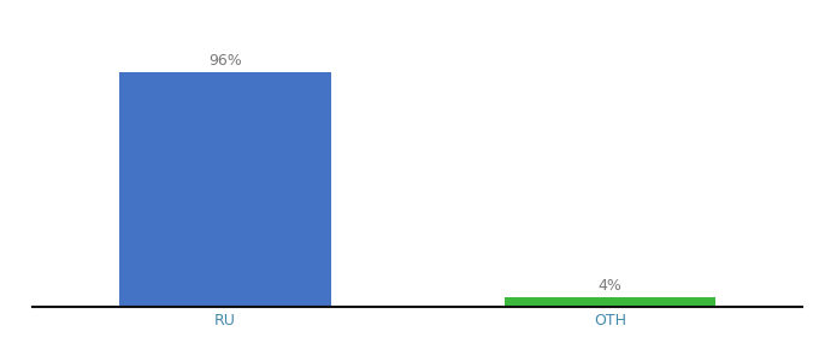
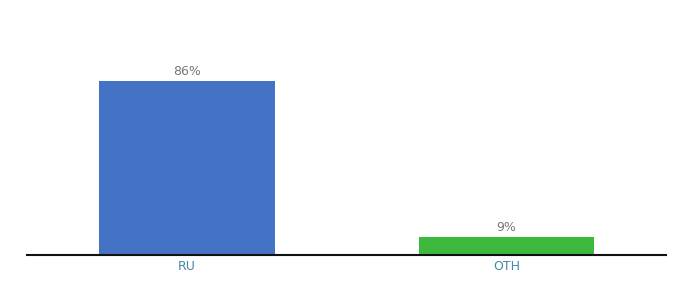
RU: 96% -> 86%
OTH: 4% -> 9%
